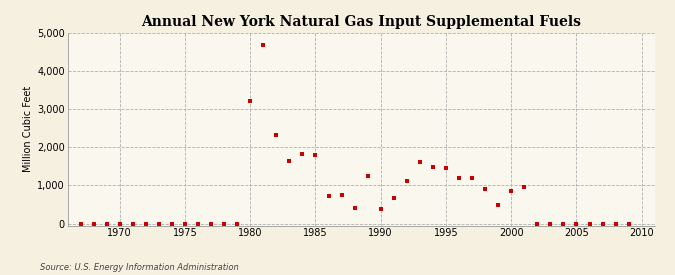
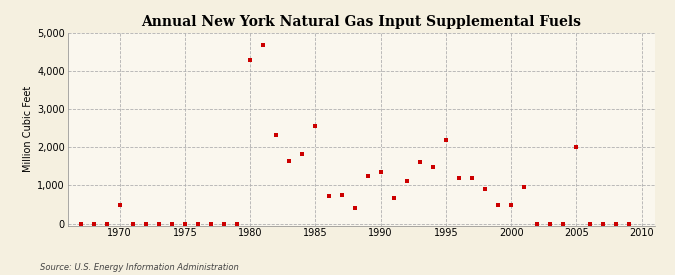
1970: 0 -> 500
1980: 3,220 -> 4,300
1985: 1,800 -> 2,550
1990: 380 -> 1,350
1995: 1,470 -> 2,200
2000: 860 -> 500
2005: 0 -> 2,000
